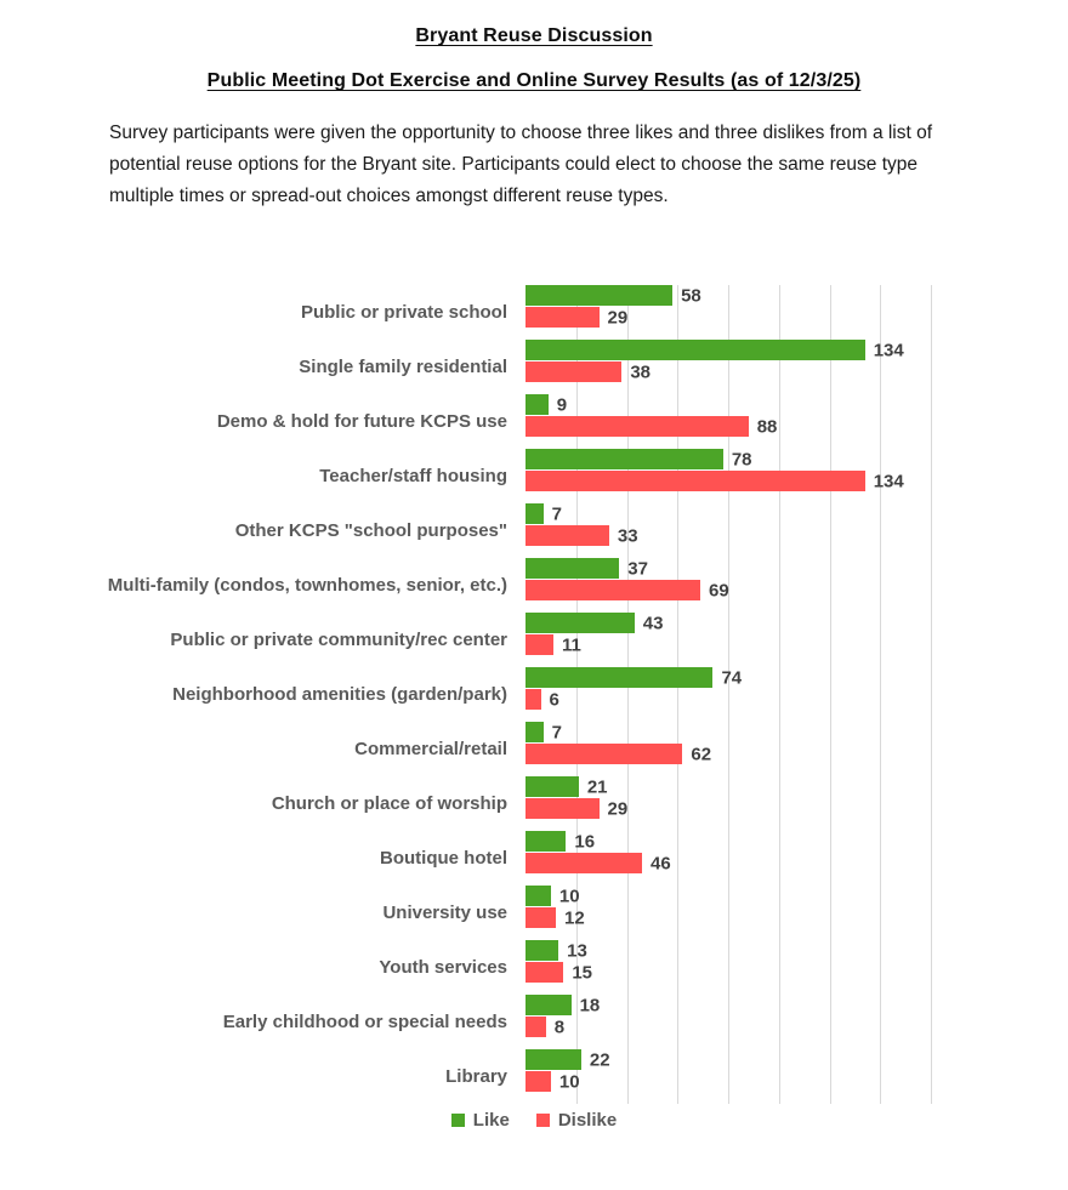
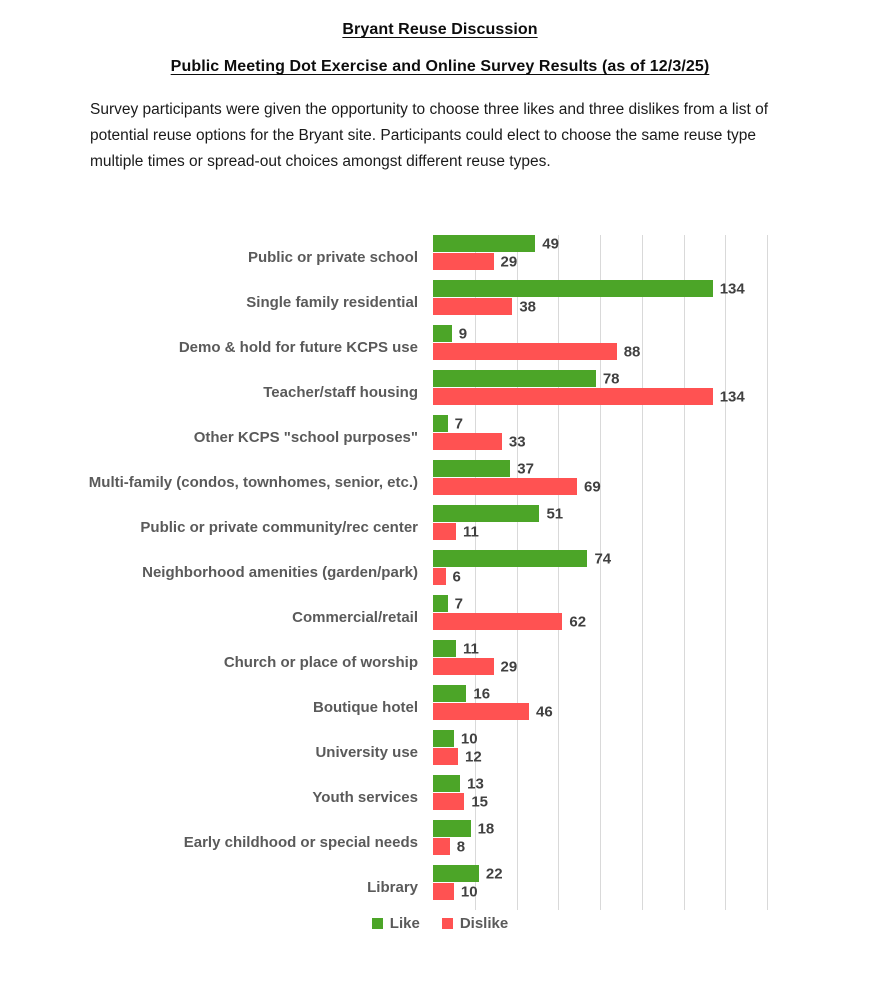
Like/Public or private school: 58 -> 49
Like/Public or private community/rec center: 43 -> 51
Like/Church or place of worship: 21 -> 11
